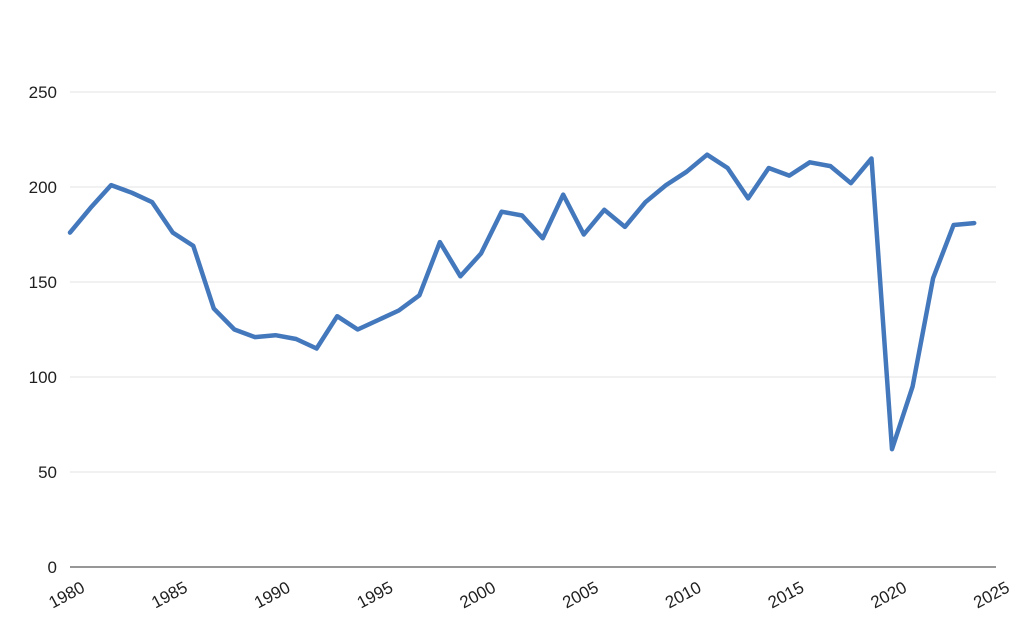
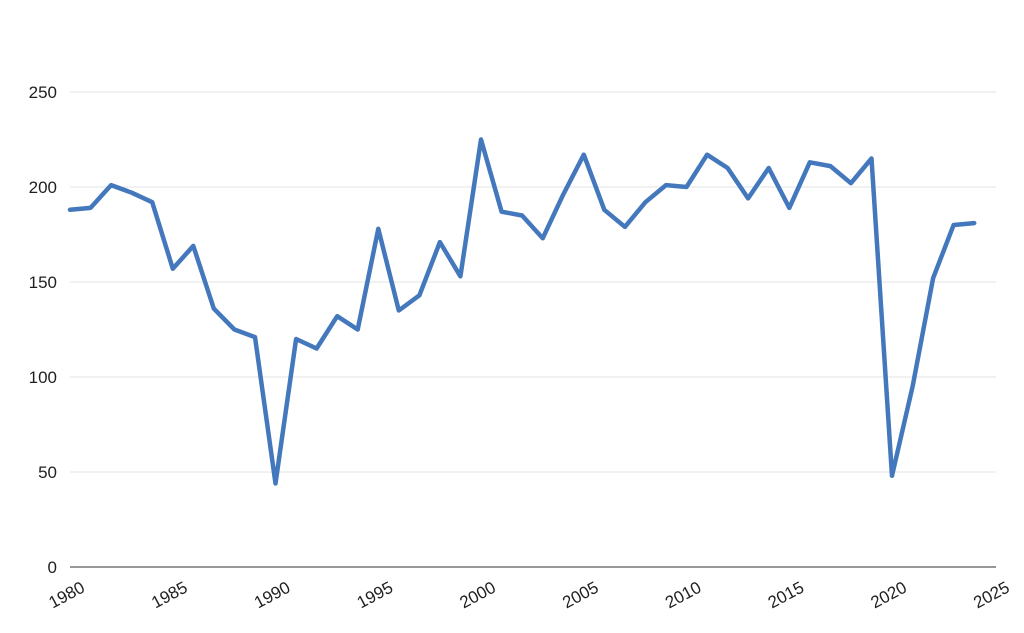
1980: 176 -> 188
1985: 176 -> 157
1990: 122 -> 44
1995: 130 -> 178
2000: 165 -> 225
2005: 175 -> 217
2010: 208 -> 200
2015: 206 -> 189
2020: 62 -> 48
